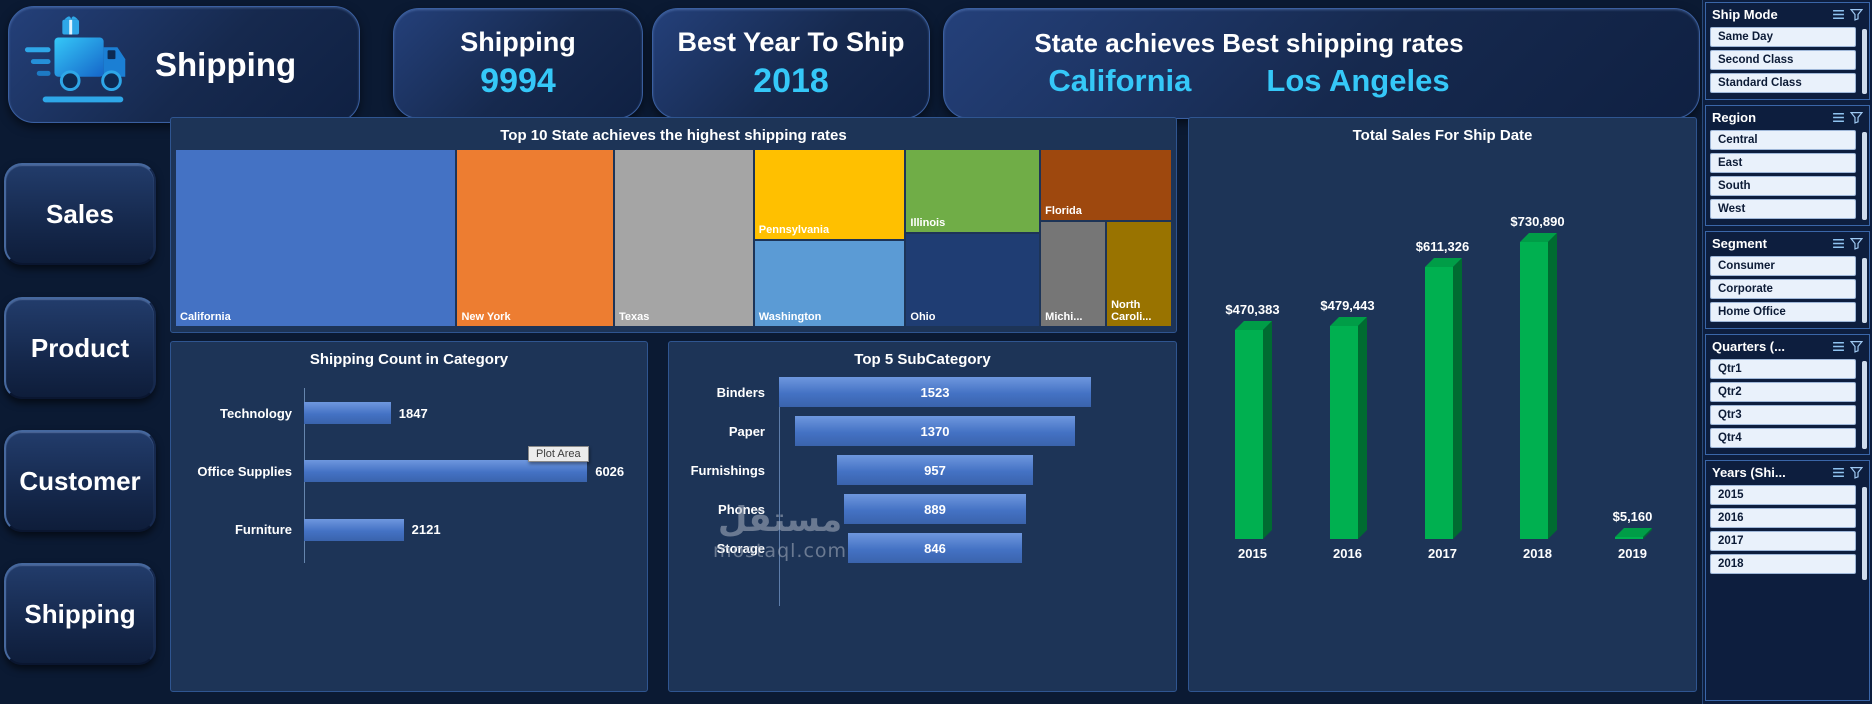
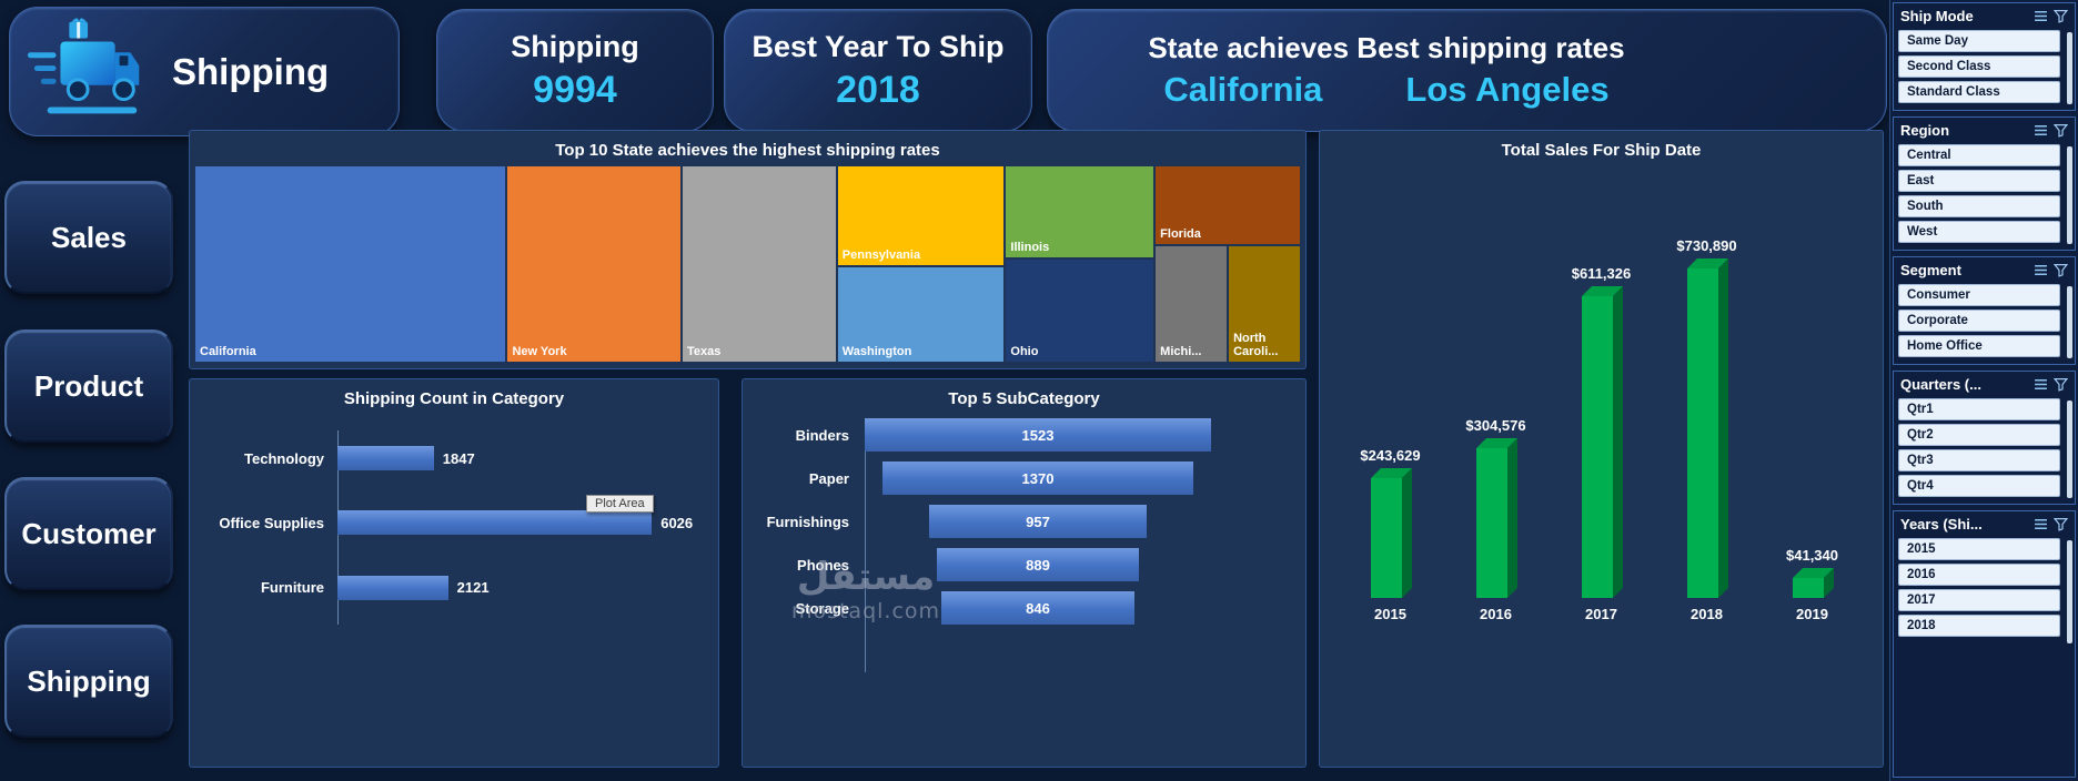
Total Sales For Ship Date/2015: $470,383 -> $243,629
Total Sales For Ship Date/2016: $479,443 -> $304,576
Total Sales For Ship Date/2019: $5,160 -> $41,340
